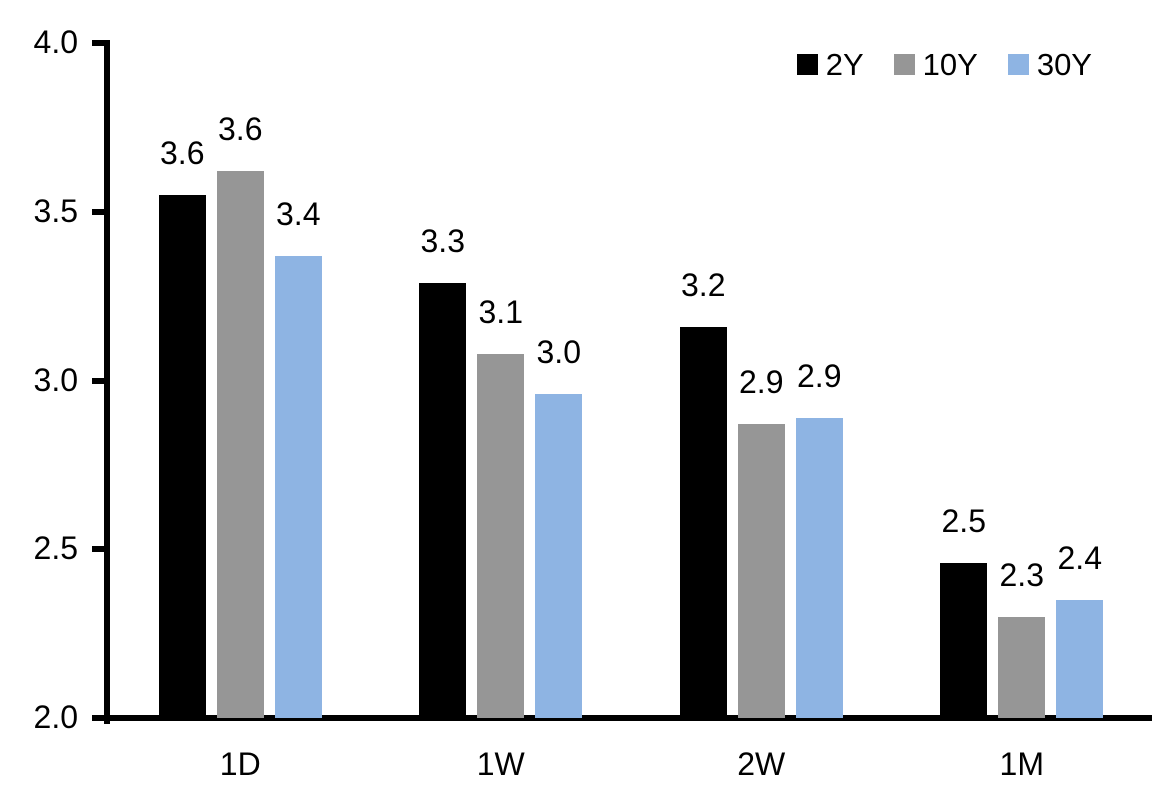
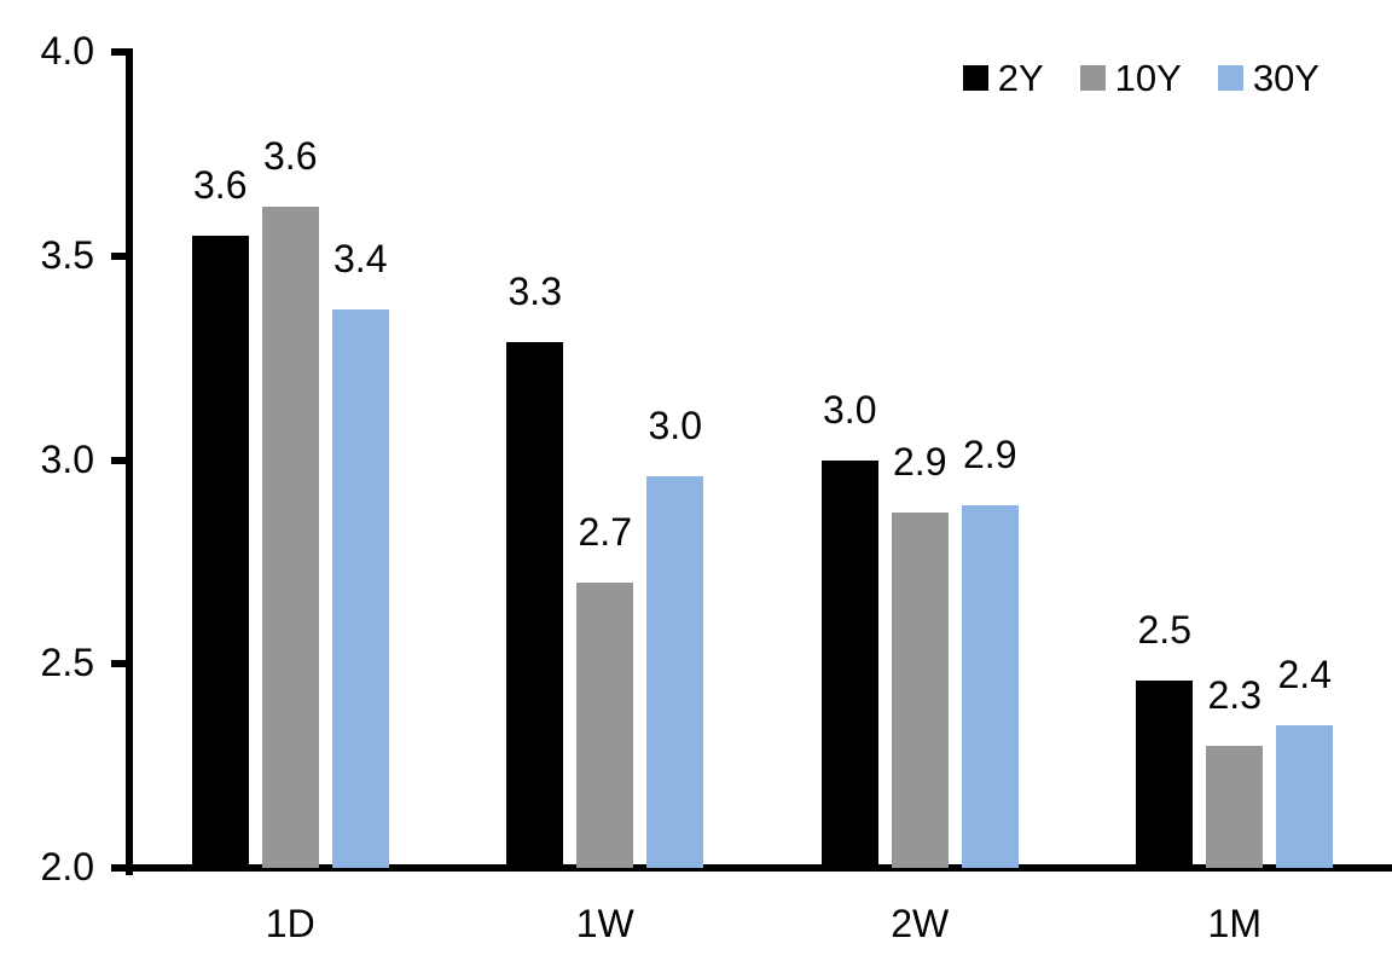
10Y/1W: 3.1 -> 2.7
2Y/2W: 3.2 -> 3.0
